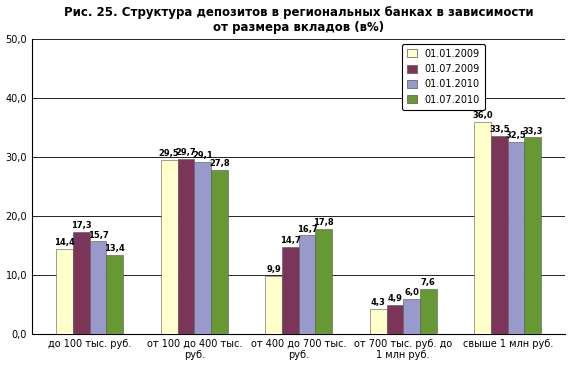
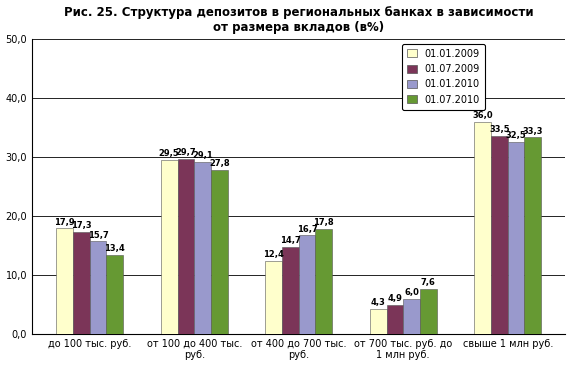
01.01.2009/до 100 тыс. руб.: 14,4 -> 17,9
01.01.2009/от 400 до 700 тыс. руб.: 9,9 -> 12,4
